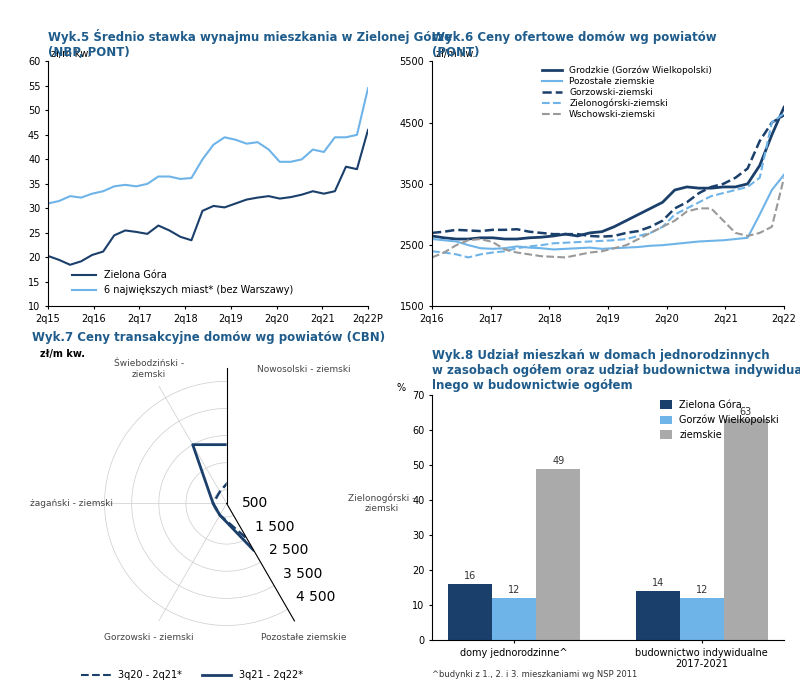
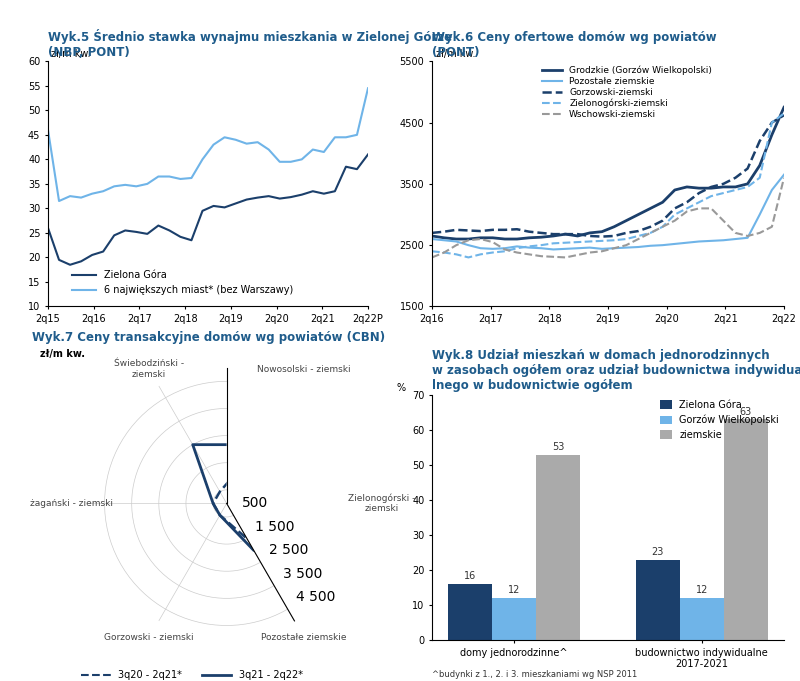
Zielona Góra/2q15: 20.3 -> 26.0
6 największych miast* (bez Warszawy)/2q15: 31.0 -> 46.0
Zielona Góra/2q22P: 46.0 -> 41.0
ziemskie/domy jednorodzinne^: 49 -> 53
Zielona Góra/budownictwo indywidualne 2017-2021: 14 -> 23
